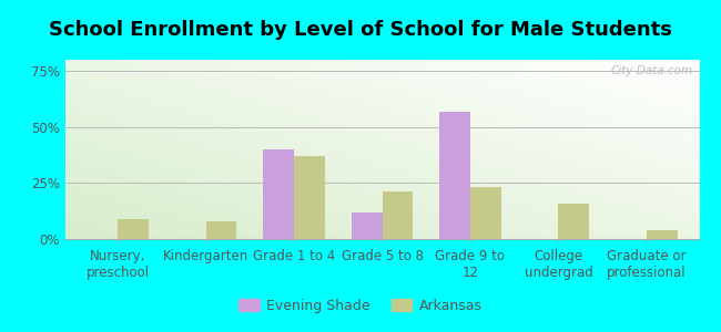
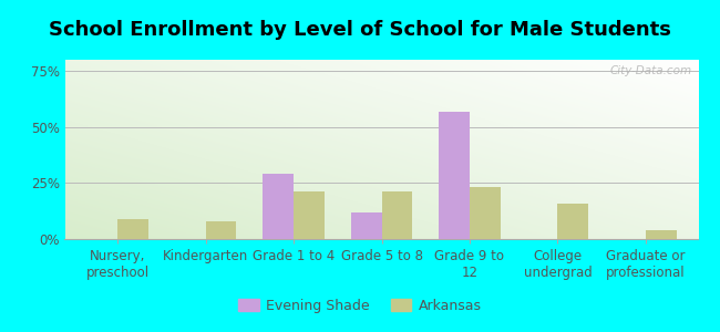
Evening Shade/Grade 1 to 4: 40% -> 29%
Arkansas/Grade 1 to 4: 37% -> 21%
